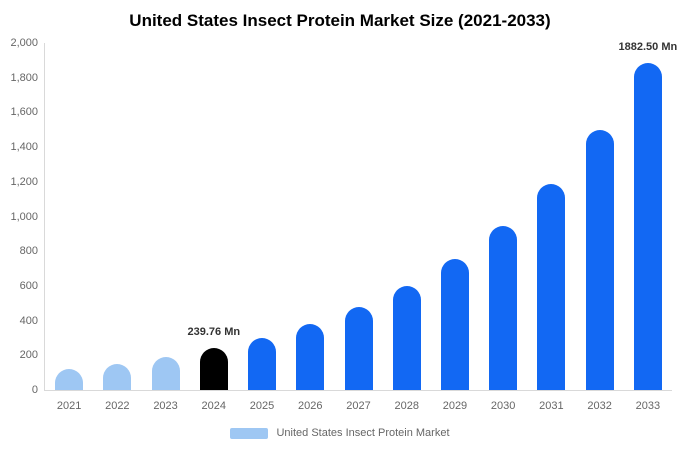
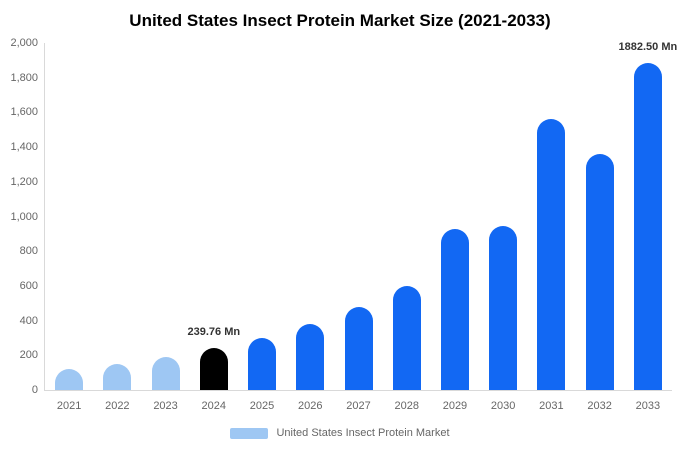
2029: 750 -> 930
2031: 1190 -> 1560
2032: 1500 -> 1360
